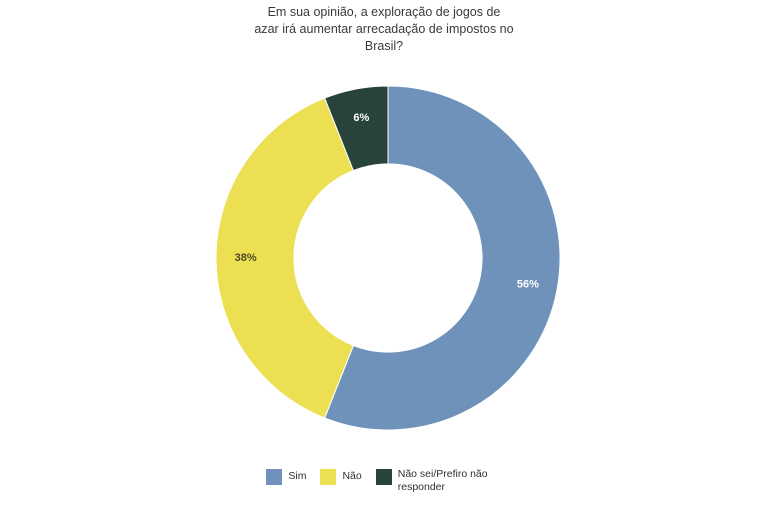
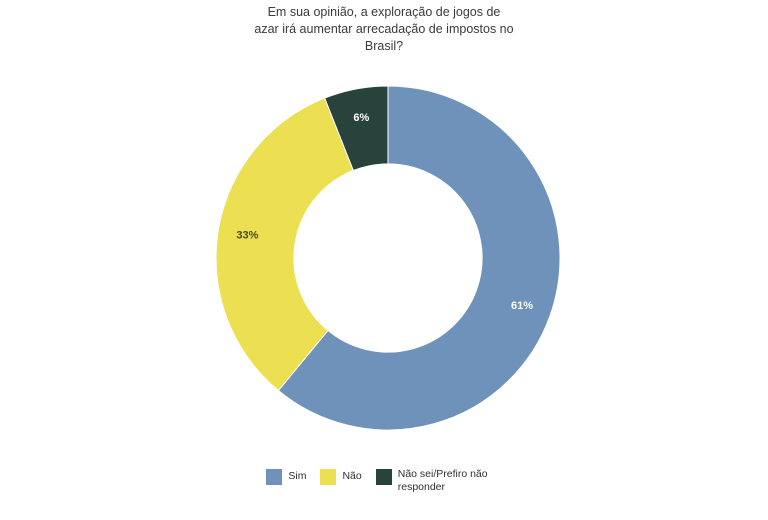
Sim: 56% -> 61%
Não: 38% -> 33%
